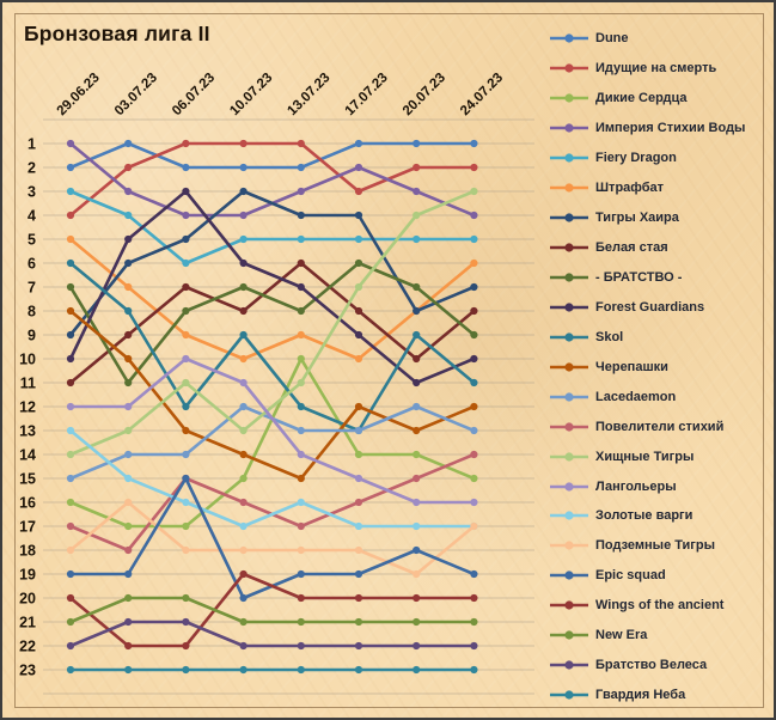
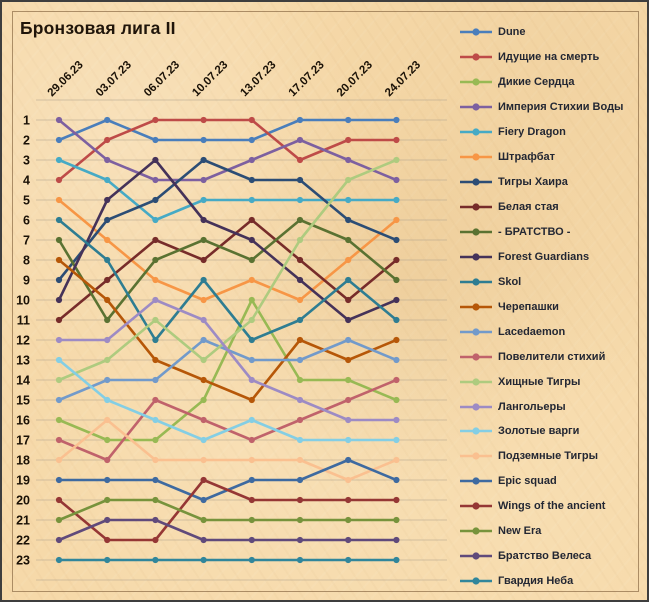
Epic squad/06.07.23: 15 -> 19
Skol/17.07.23: 13 -> 11
Тигры Хаира/20.07.23: 8 -> 6
Подземные Тигры/24.07.23: 17 -> 18
